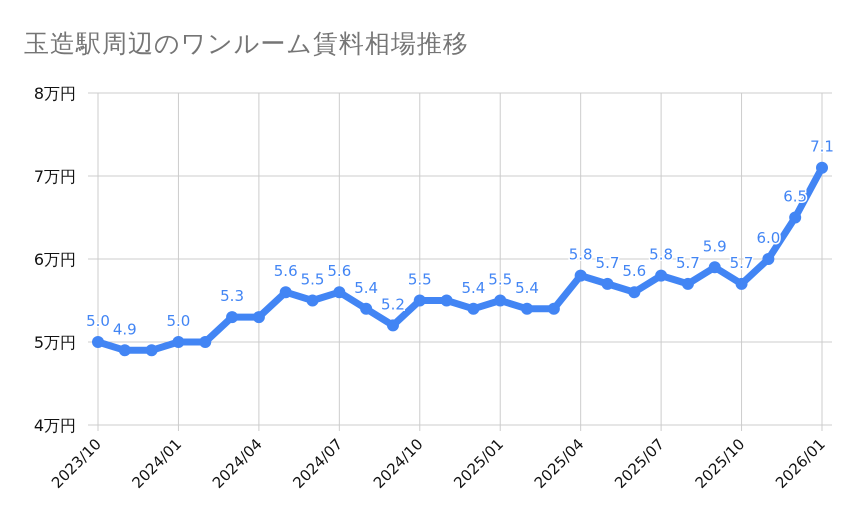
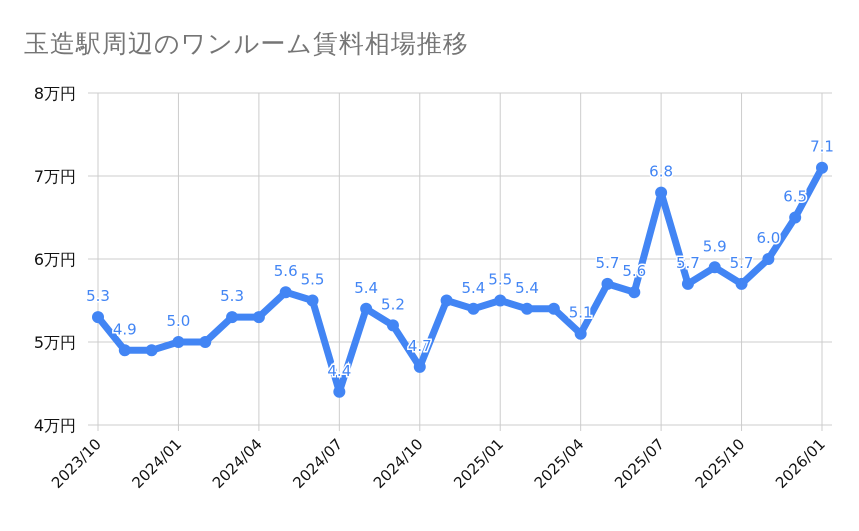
2023/10: 5.0 -> 5.3
2024/07: 5.6 -> 4.4
2024/10: 5.5 -> 4.7
2025/04: 5.8 -> 5.1
2025/07: 5.8 -> 6.8
